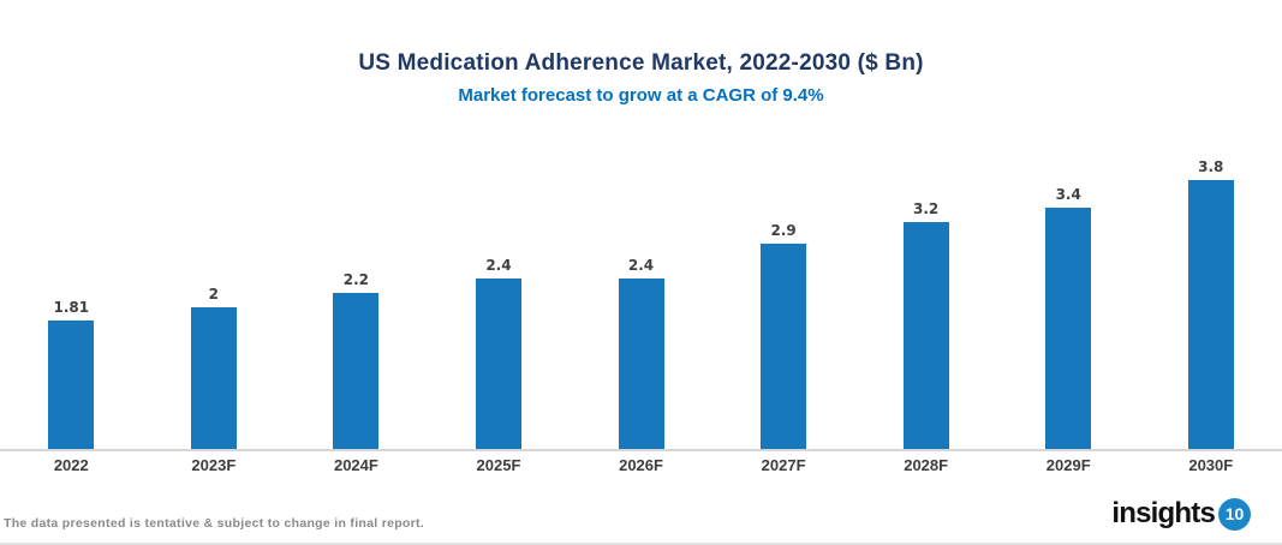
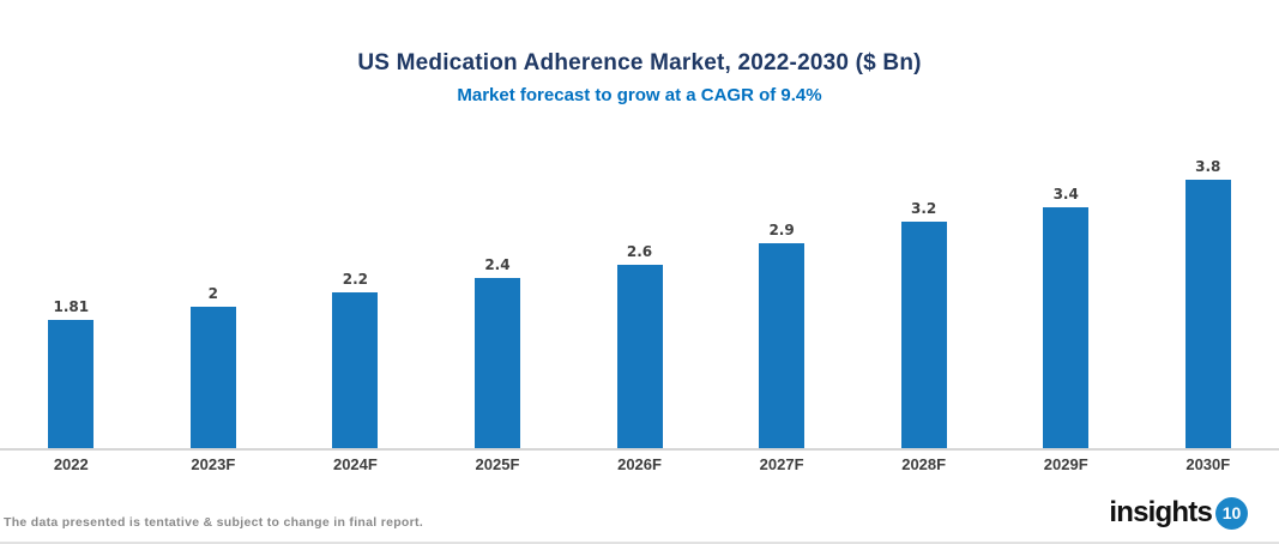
2026F: 2.4 -> 2.6
